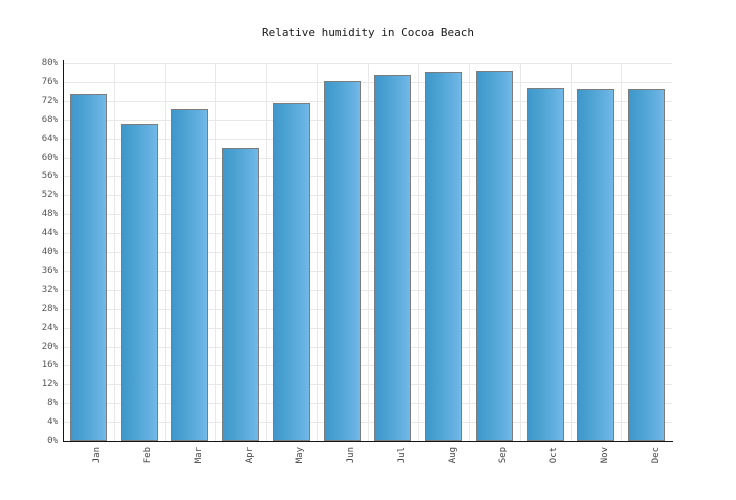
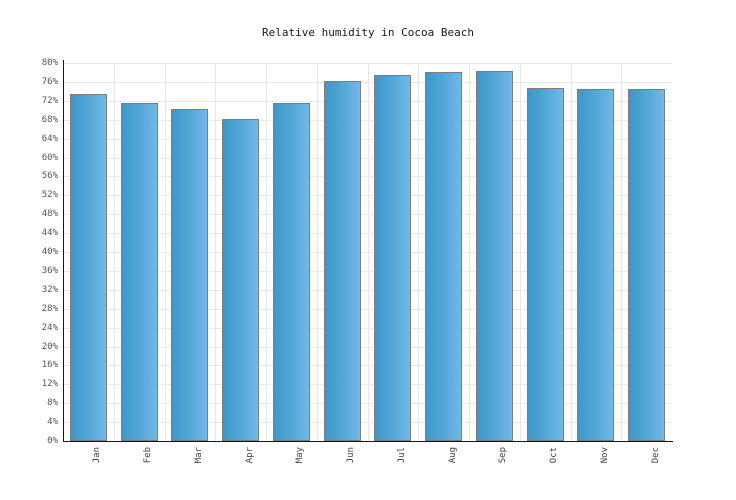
Feb: 67% -> 72%
Apr: 62% -> 68%
